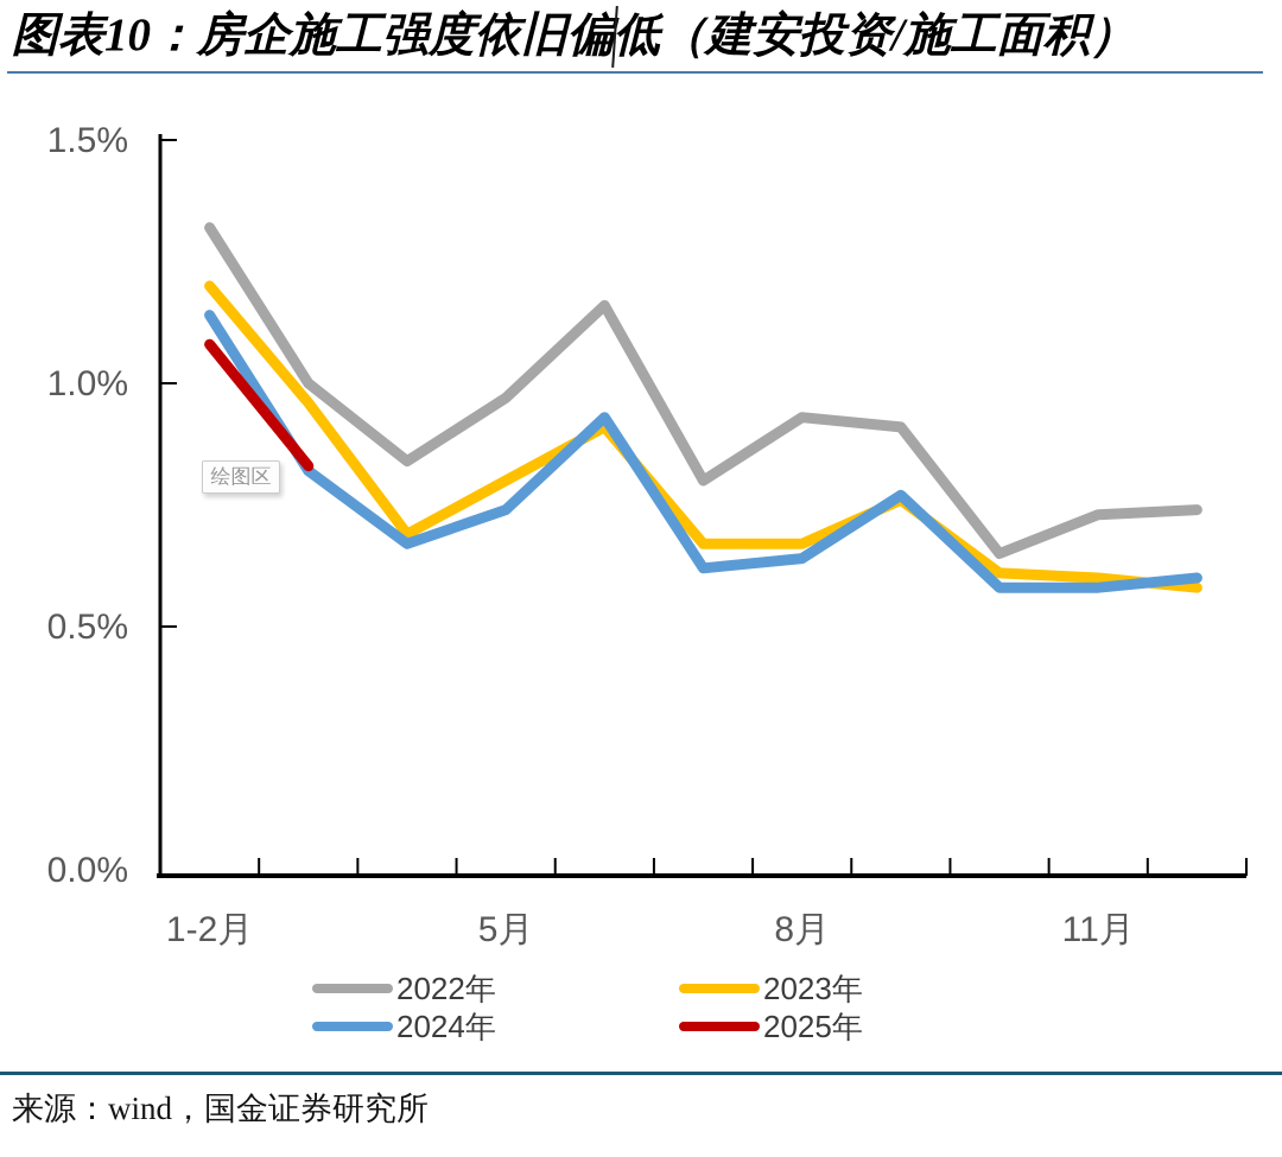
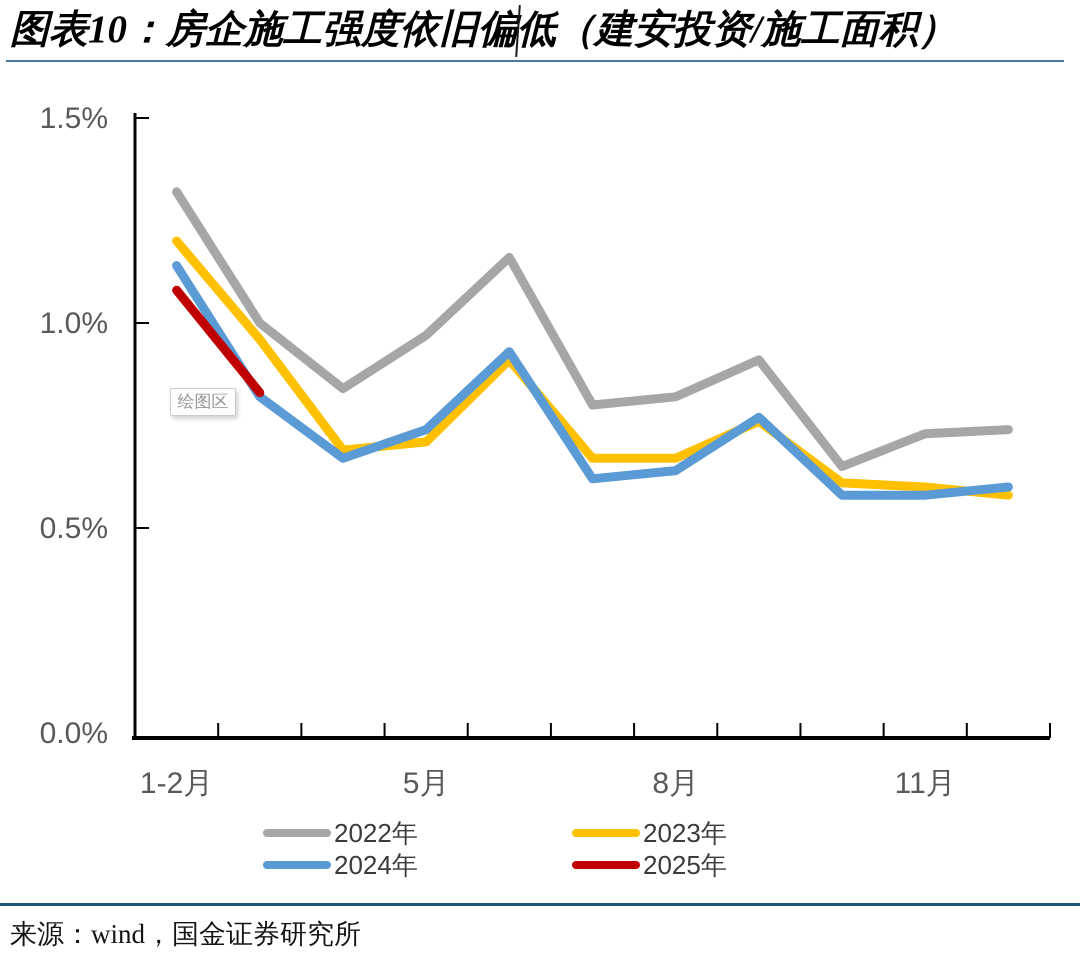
2023年/5月: 0.80% -> 0.71%
2022年/8月: 0.93% -> 0.82%
